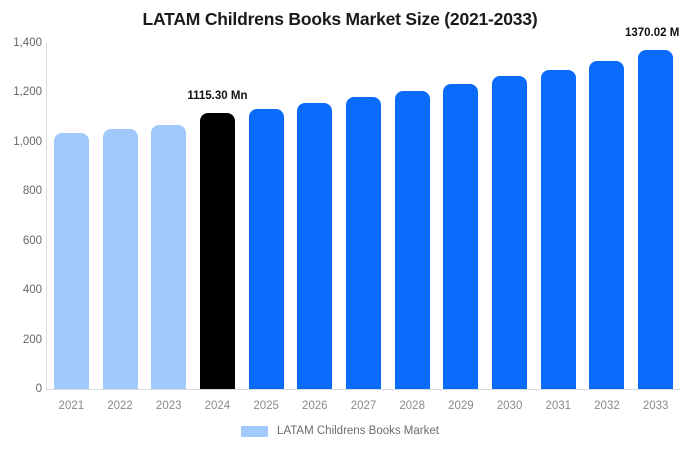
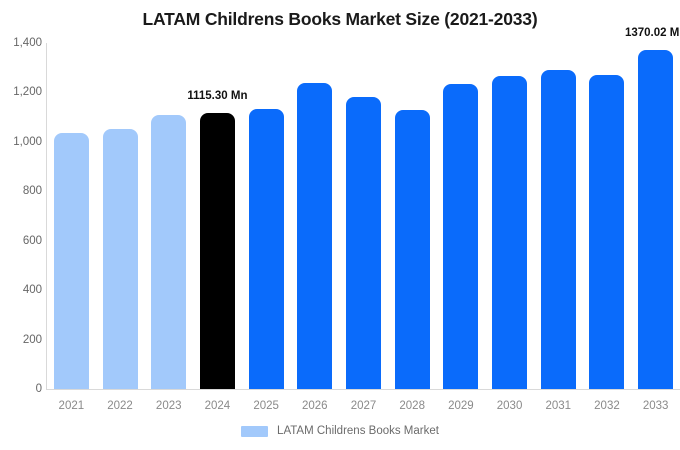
2023: 1070 -> 1110
2026: 1160 -> 1240
2028: 1210 -> 1130
2032: 1330 -> 1270
